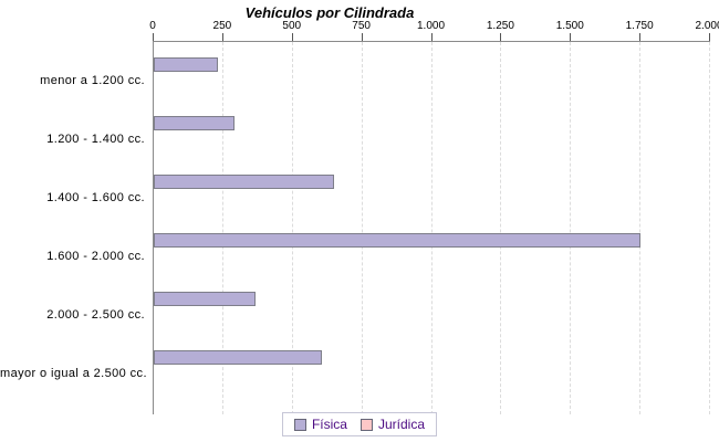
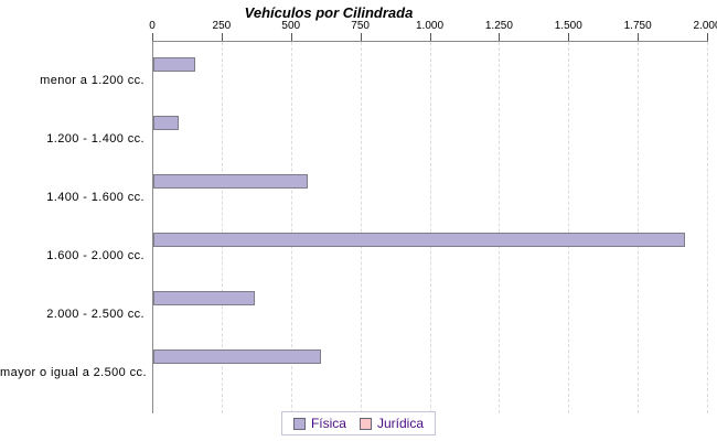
Física/menor a 1.200 cc.: 230 -> 150
Física/1.200 - 1.400 cc.: 290 -> 90
Física/1.400 - 1.600 cc.: 650 -> 560
Física/1.600 - 2.000 cc.: 1750 -> 1920
